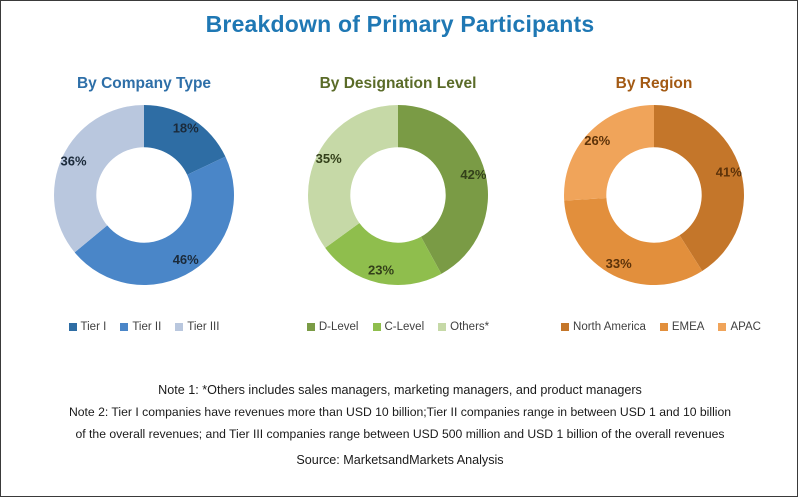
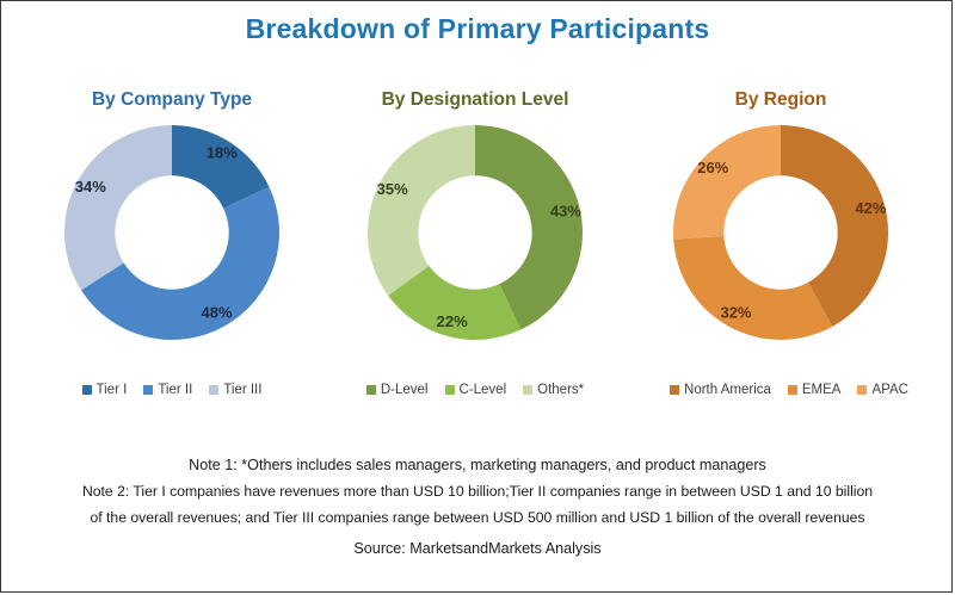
By Company Type/Tier II: 46% -> 48%
By Company Type/Tier III: 36% -> 34%
By Designation Level/D-Level: 42% -> 43%
By Designation Level/C-Level: 23% -> 22%
By Region/North America: 41% -> 42%
By Region/EMEA: 33% -> 32%
